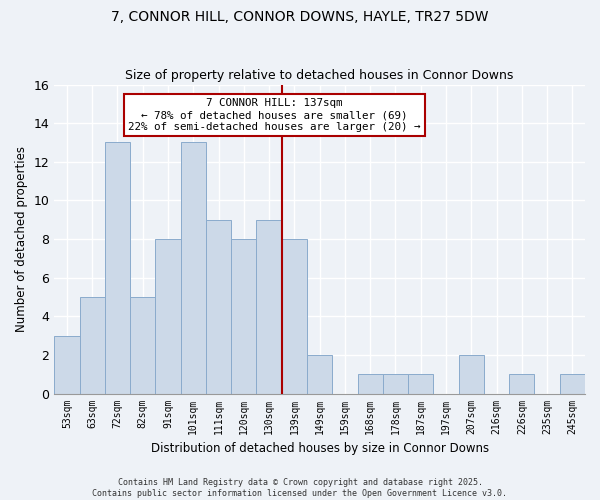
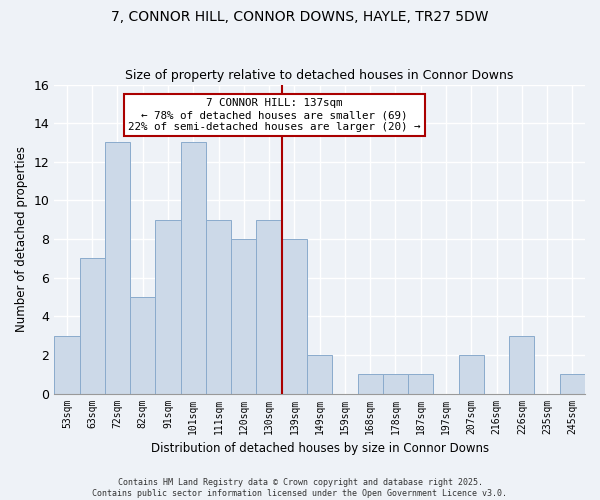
63sqm: 5 -> 7
91sqm: 8 -> 9
226sqm: 1 -> 3
